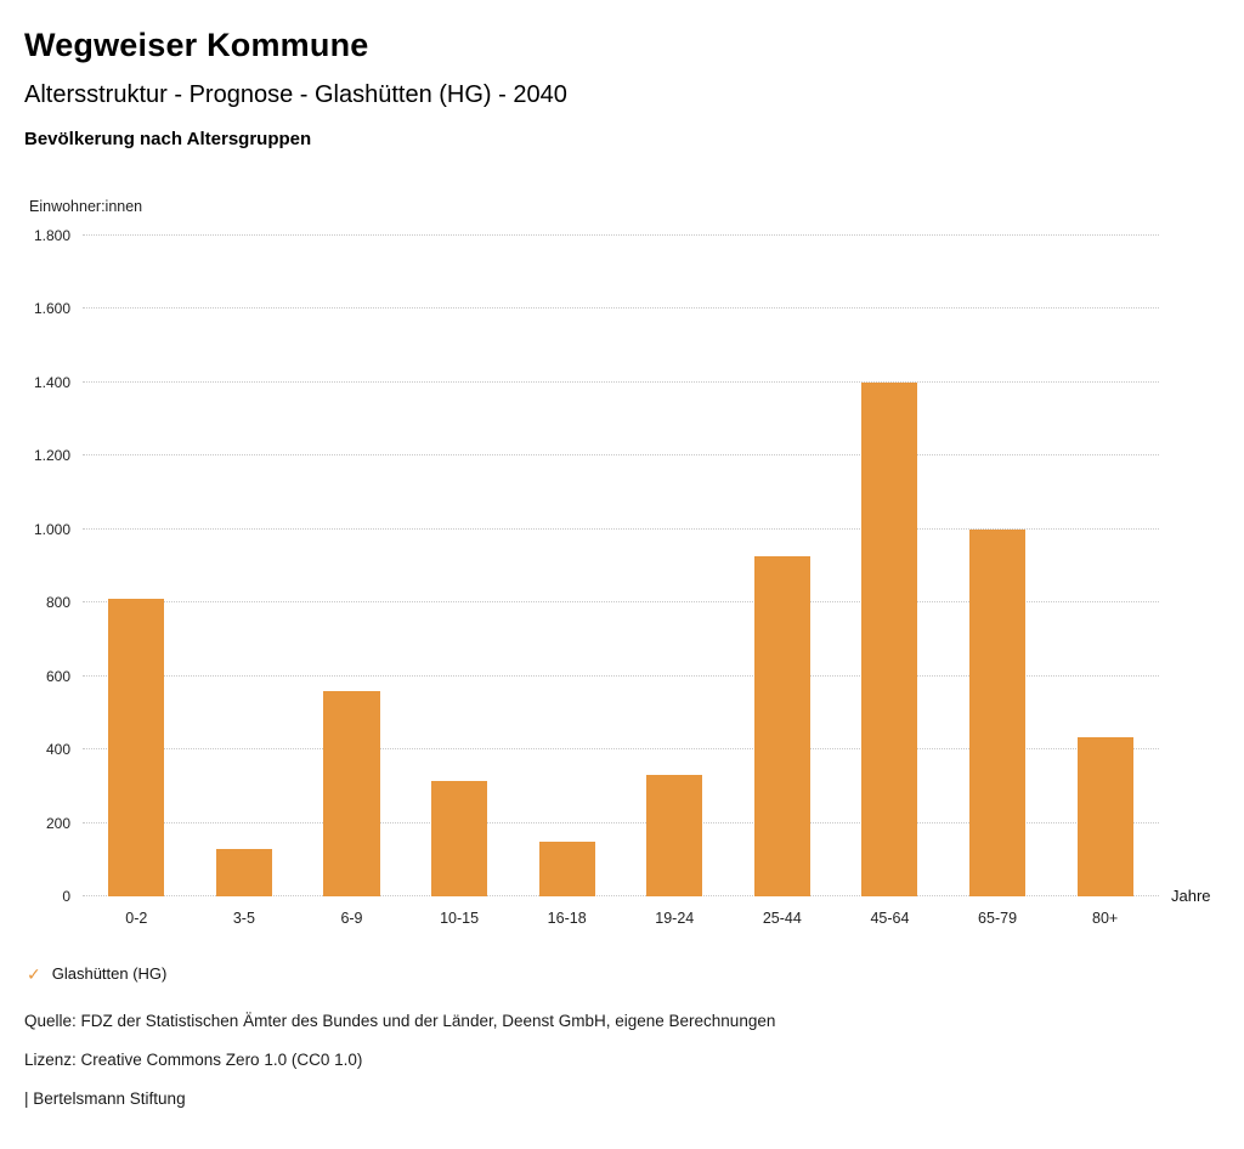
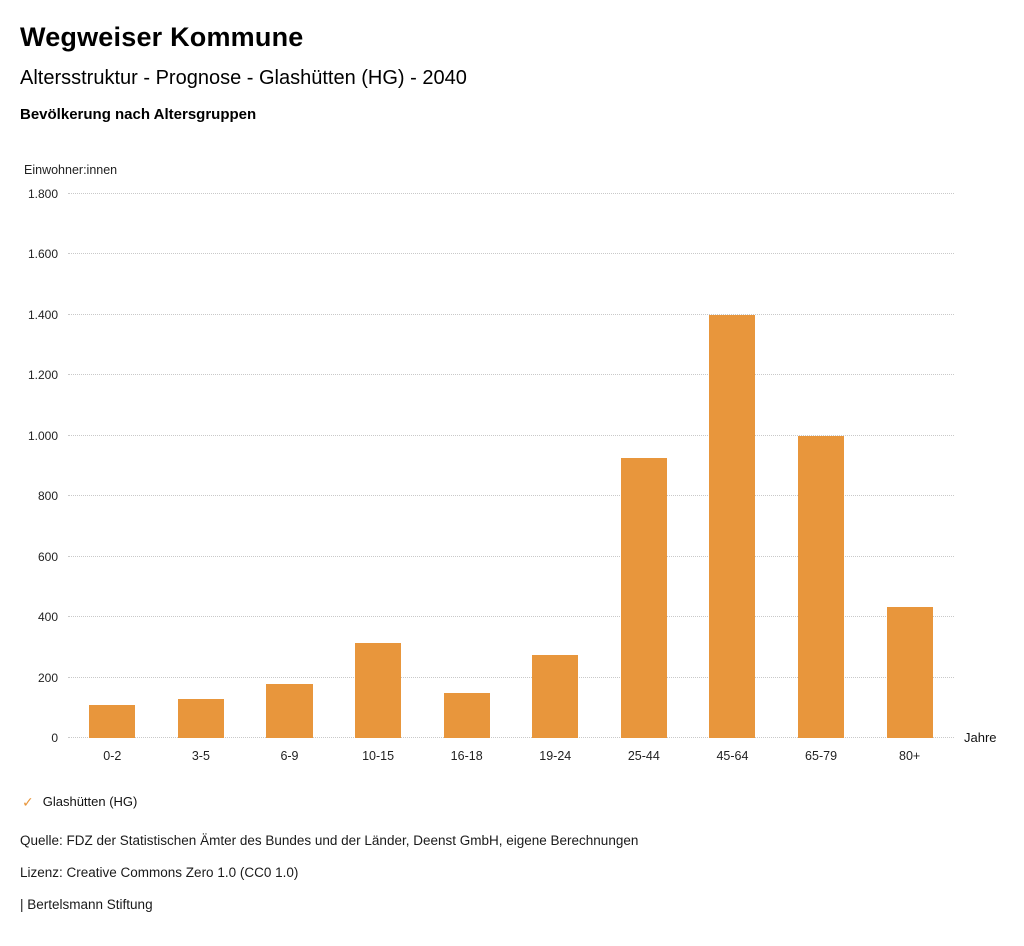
0-2: 810 -> 110
6-9: 560 -> 180
19-24: 330 -> 280
